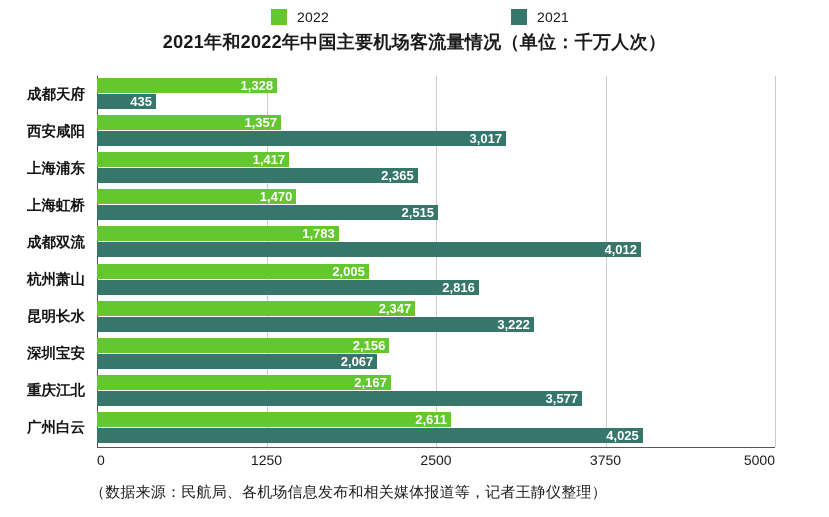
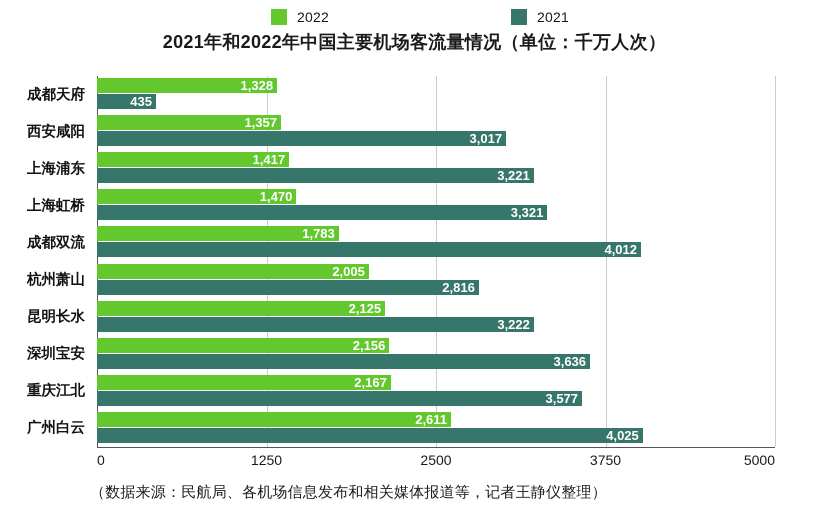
2021/上海浦东: 2,365 -> 3,221
2021/上海虹桥: 2,515 -> 3,321
2022/昆明长水: 2,347 -> 2,125
2021/深圳宝安: 2,067 -> 3,636
